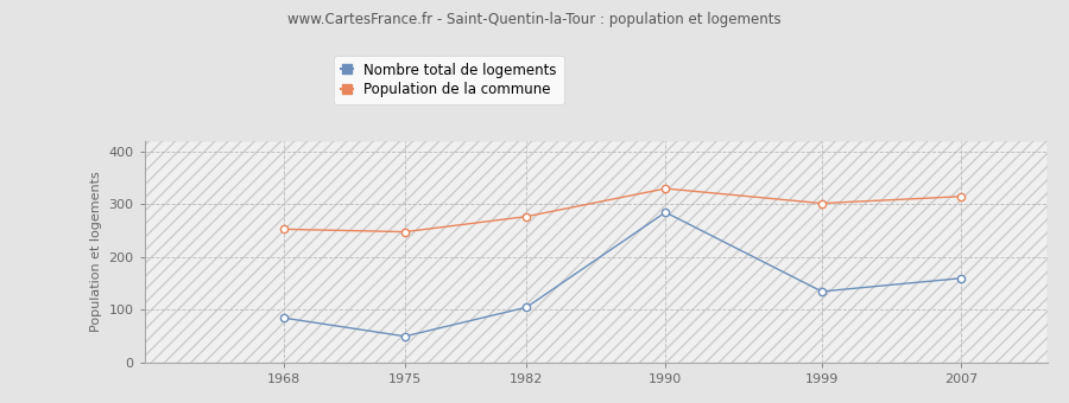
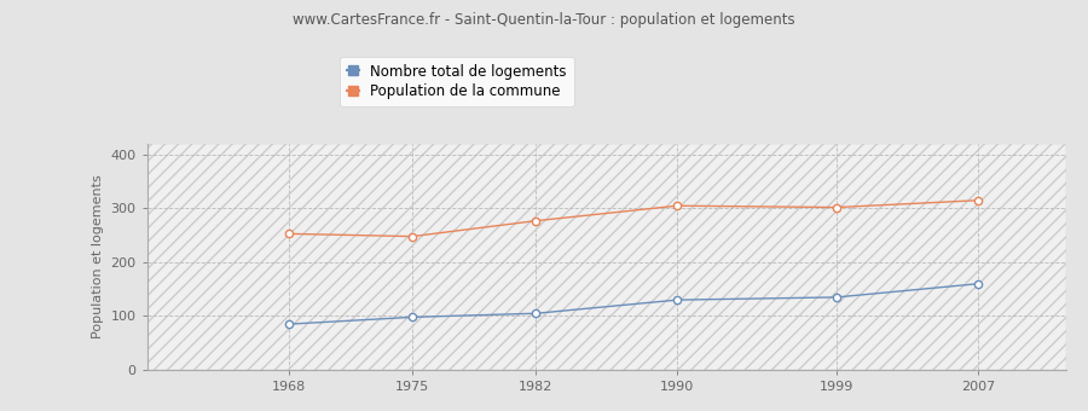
Nombre total de logements/1975: 50 -> 98
Nombre total de logements/1990: 285 -> 130
Population de la commune/1990: 330 -> 305
